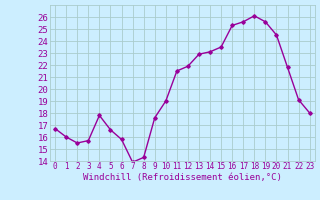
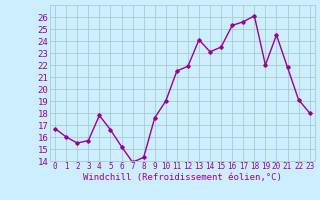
6: 15.8 -> 15.2
13: 22.9 -> 24.1
19: 25.6 -> 22.0
